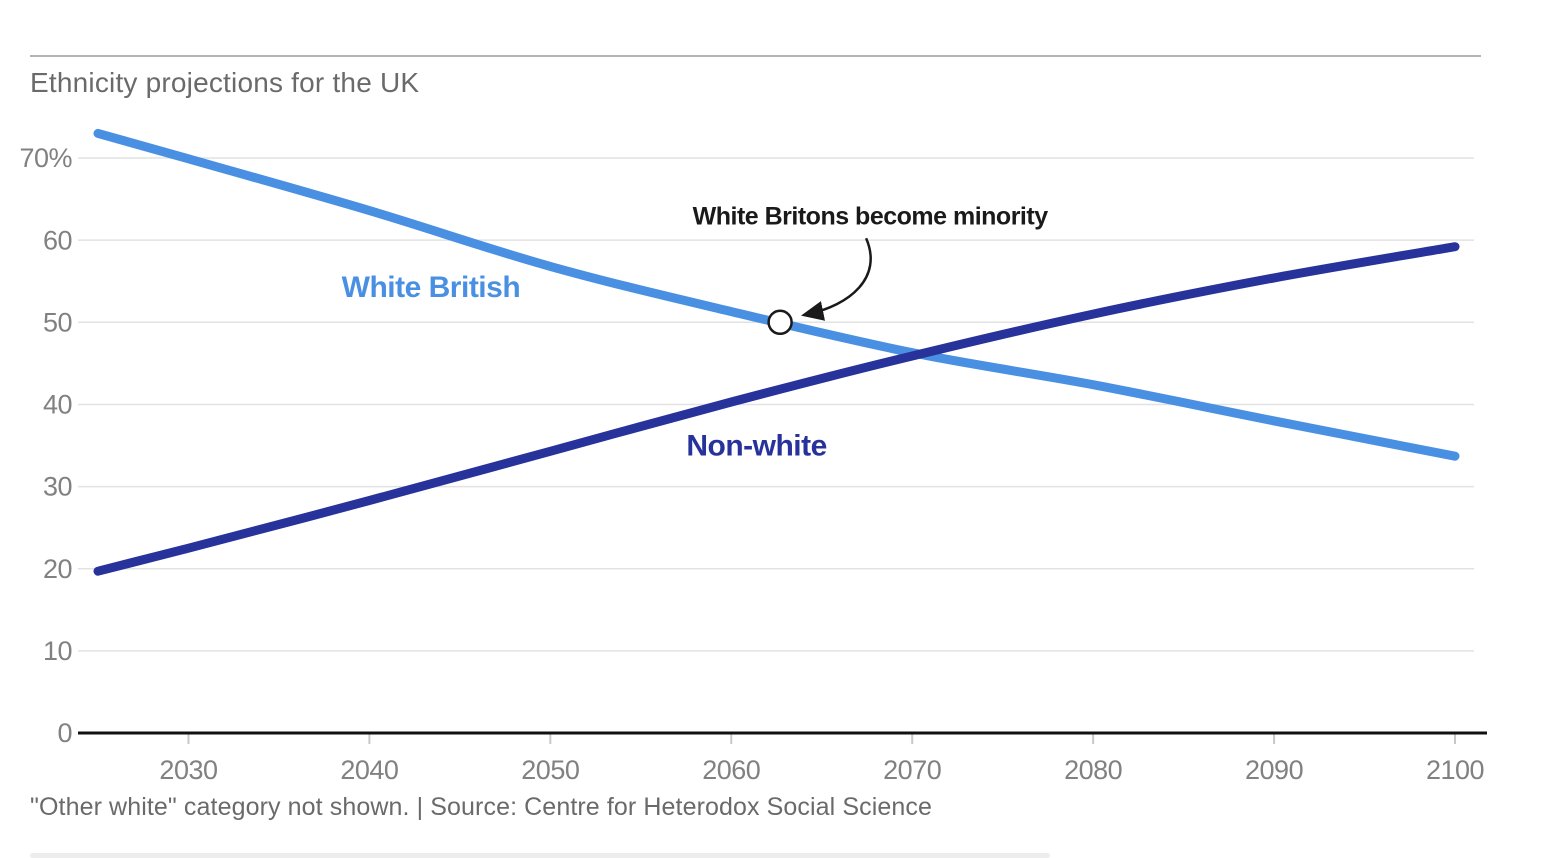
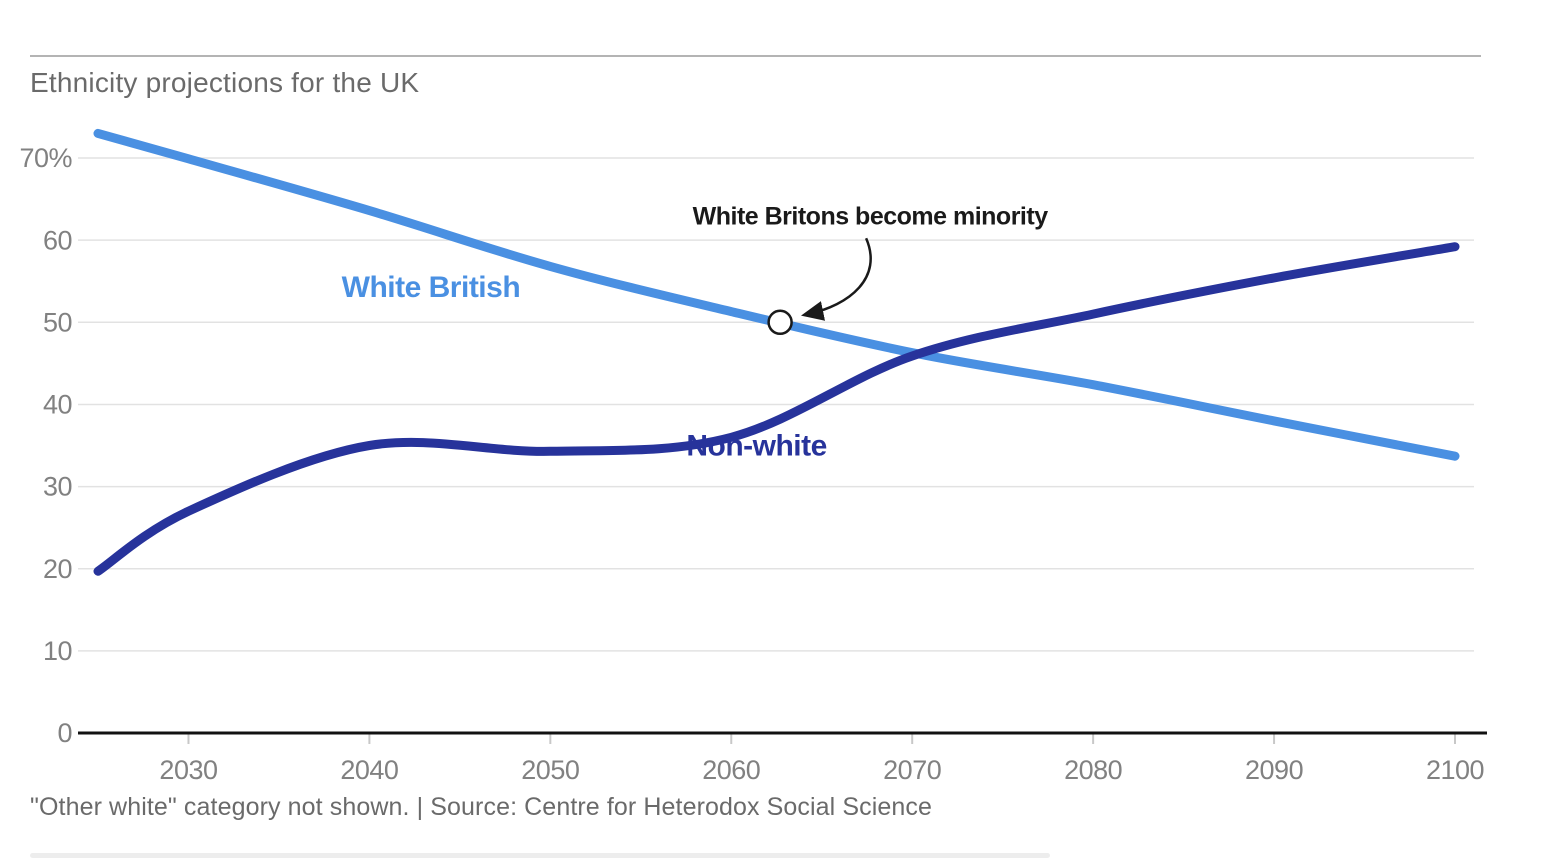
Non-white/2030: 22% -> 27%
Non-white/2040: 28% -> 35%
Non-white/2060: 40% -> 36%
